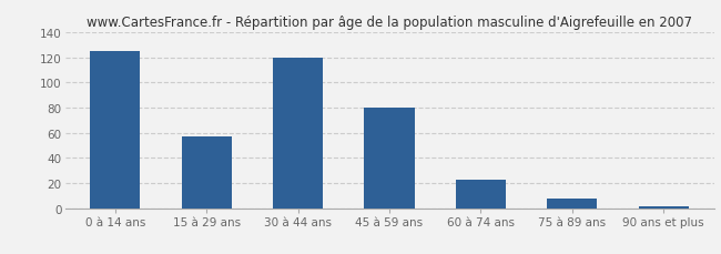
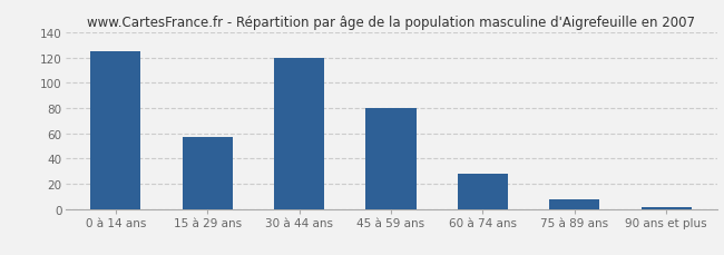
60 à 74 ans: 23 -> 28
